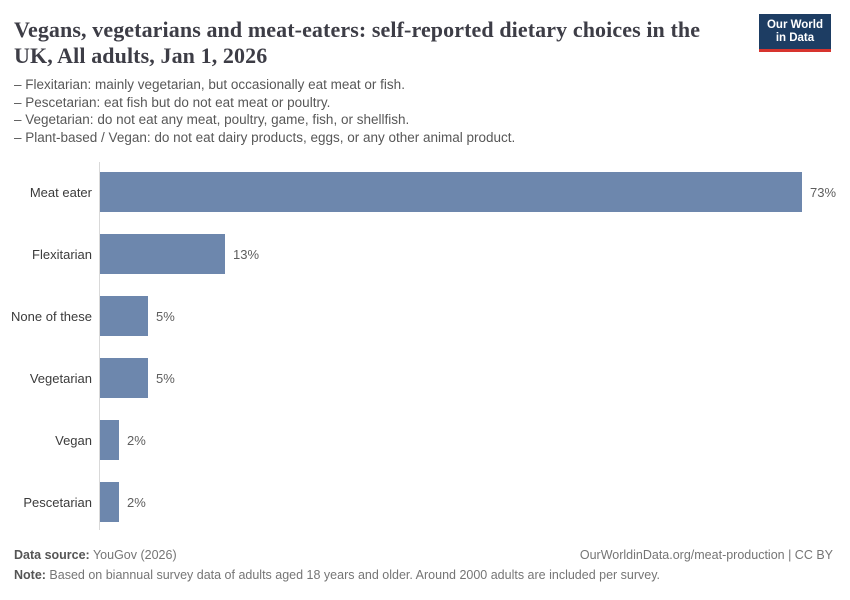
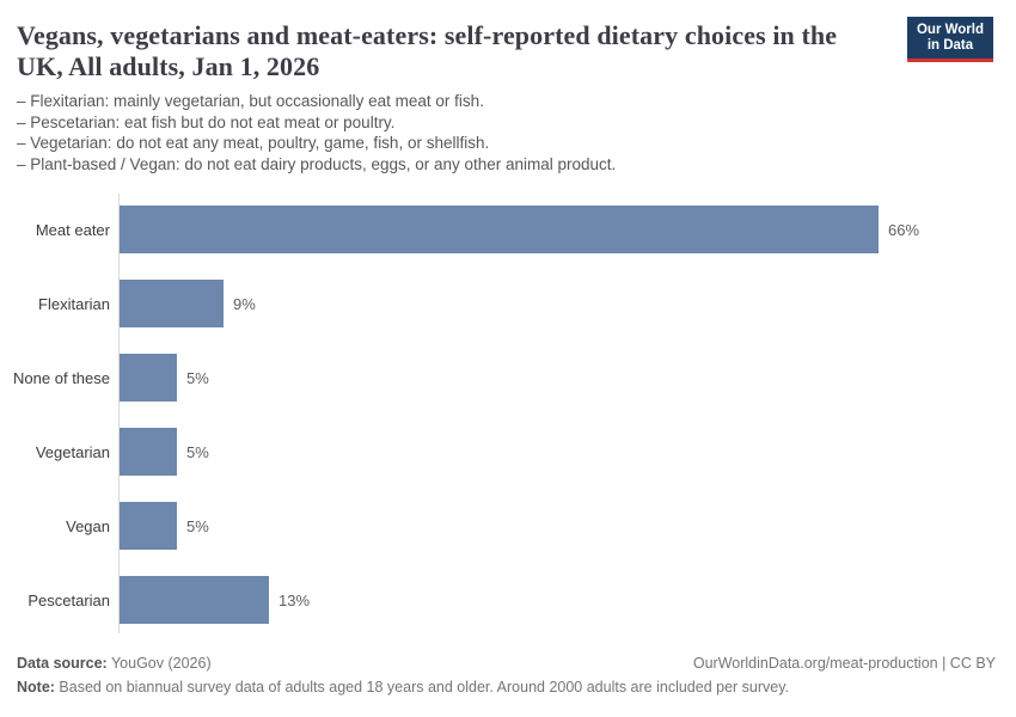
Meat eater: 73% -> 66%
Flexitarian: 13% -> 9%
Vegan: 2% -> 5%
Pescetarian: 2% -> 13%
